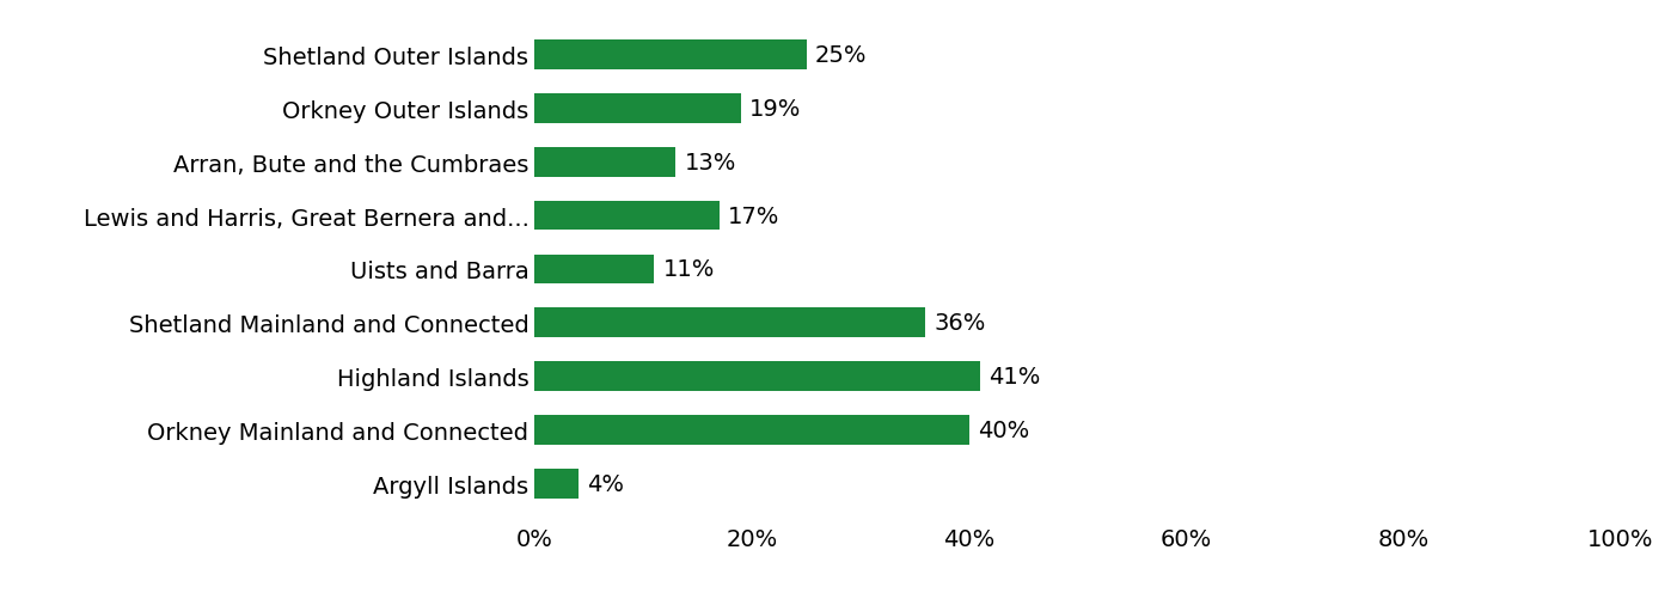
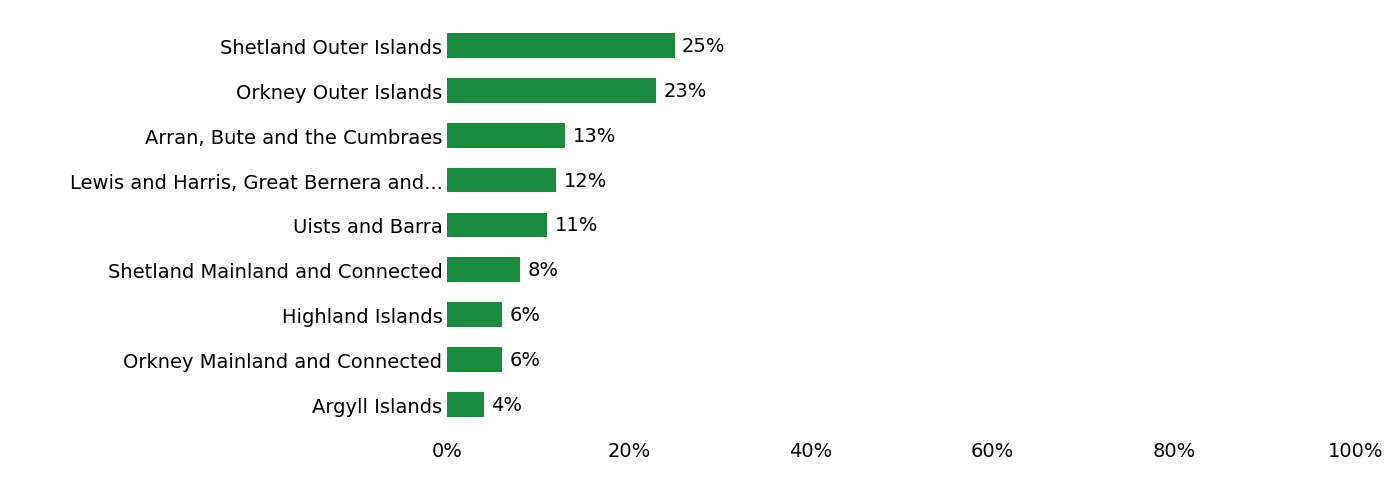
Orkney Outer Islands: 19% -> 23%
Lewis and Harris, Great Bernera and...: 17% -> 12%
Shetland Mainland and Connected: 36% -> 8%
Highland Islands: 41% -> 6%
Orkney Mainland and Connected: 40% -> 6%
